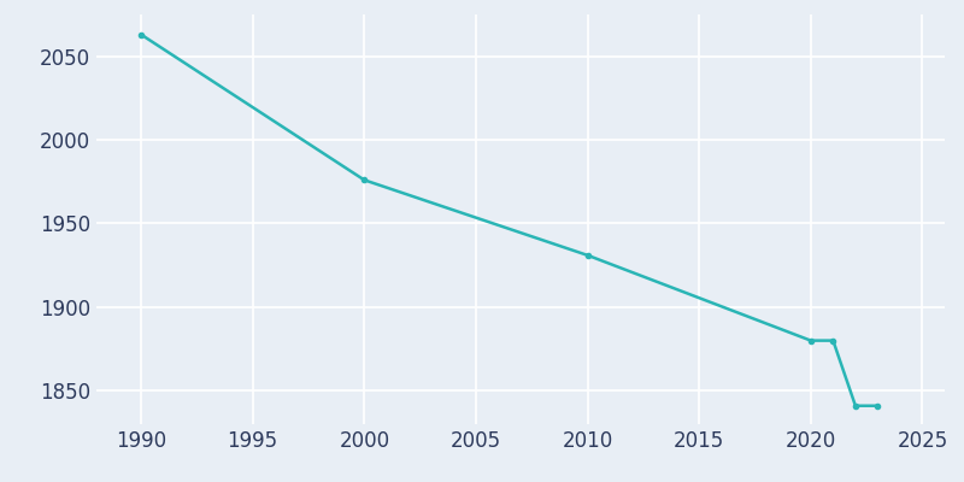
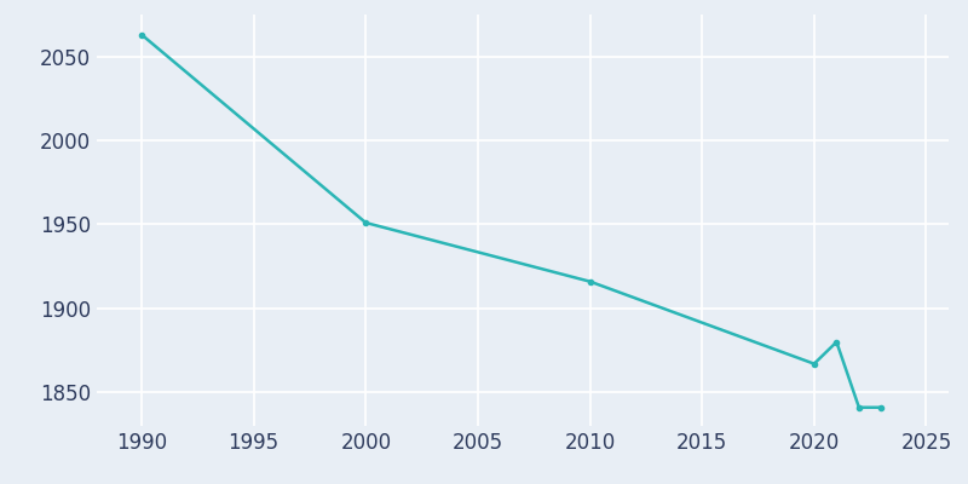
2000: 1976 -> 1951
2010: 1931 -> 1916
2020: 1880 -> 1867
